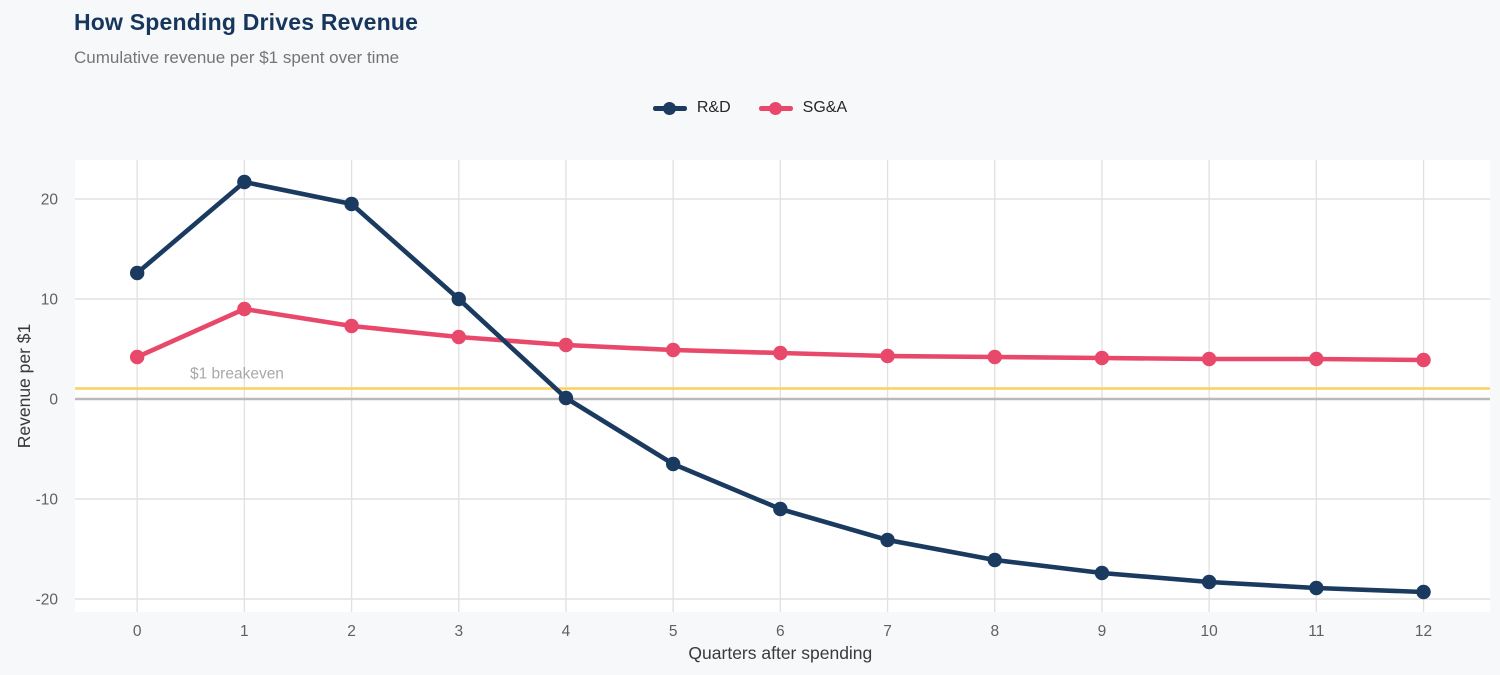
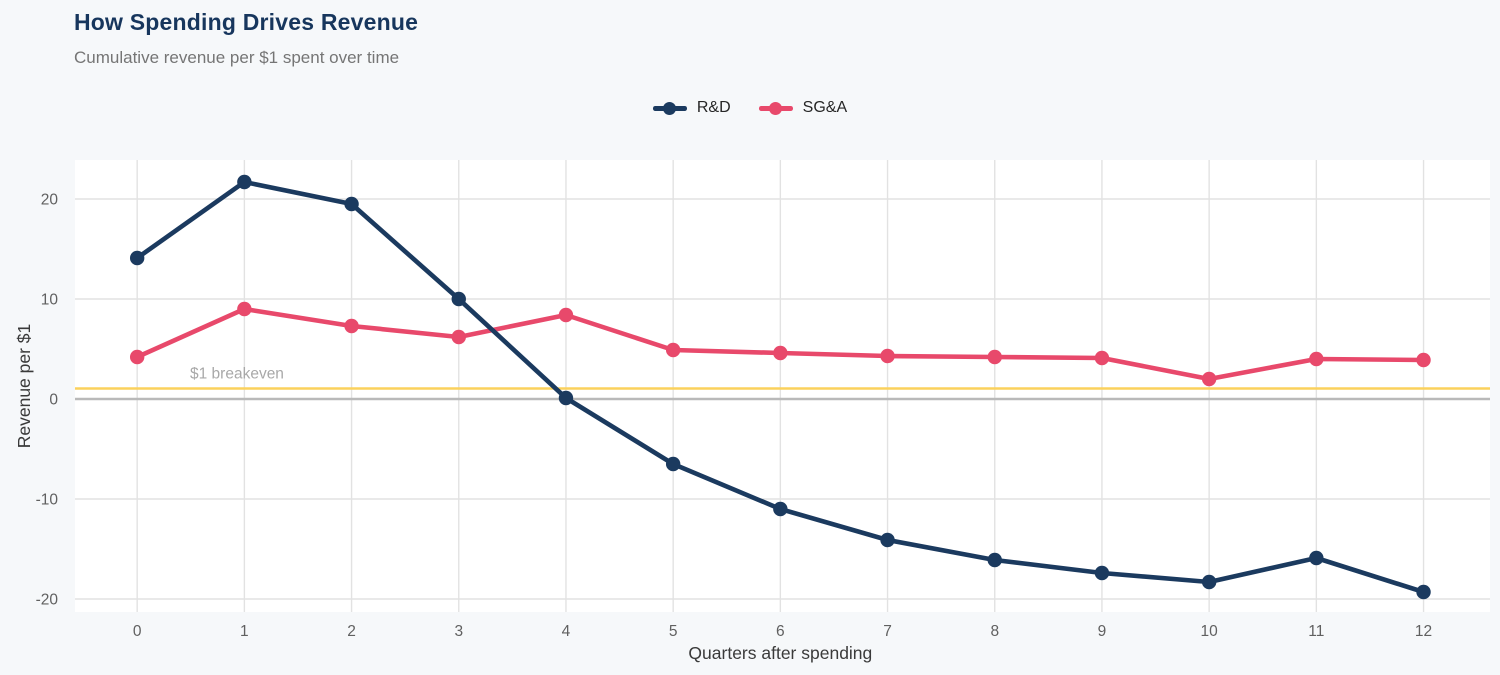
R&D/0: 12.6 -> 14.1
SG&A/4: 5.4 -> 8.4
SG&A/10: 4.0 -> 2.0
R&D/11: -18.9 -> -15.9
